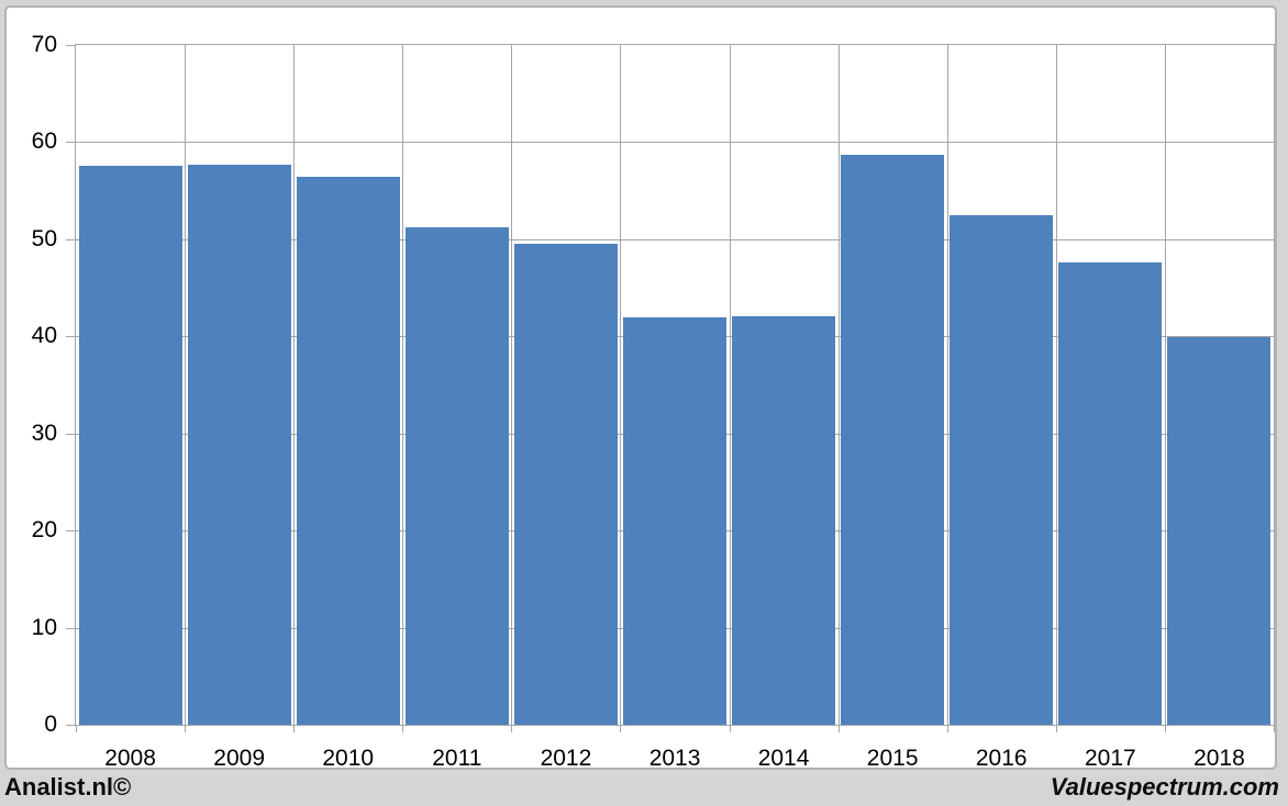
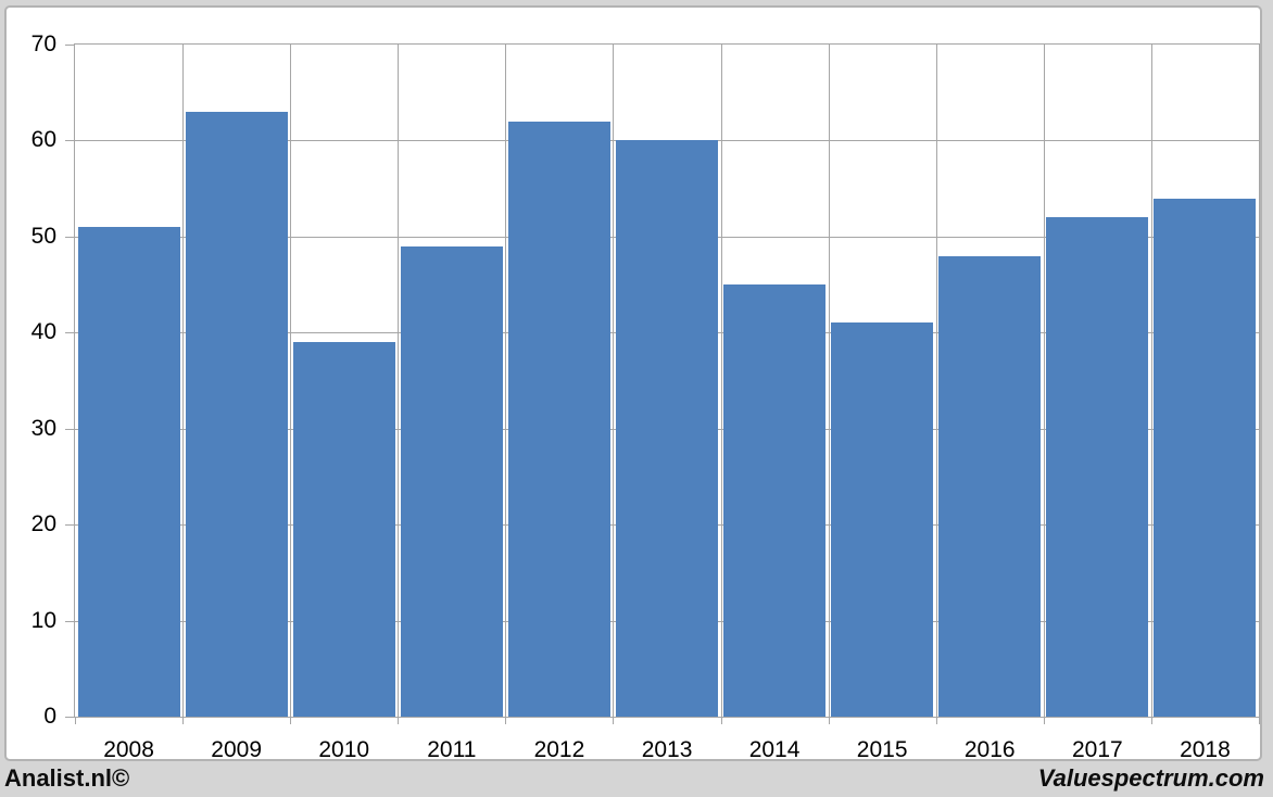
2008: 58 -> 51
2009: 58 -> 63
2010: 56 -> 39
2011: 51 -> 49
2012: 50 -> 62
2013: 42 -> 60
2014: 42 -> 45
2015: 59 -> 41
2016: 52 -> 48
2017: 48 -> 52
2018: 40 -> 54
